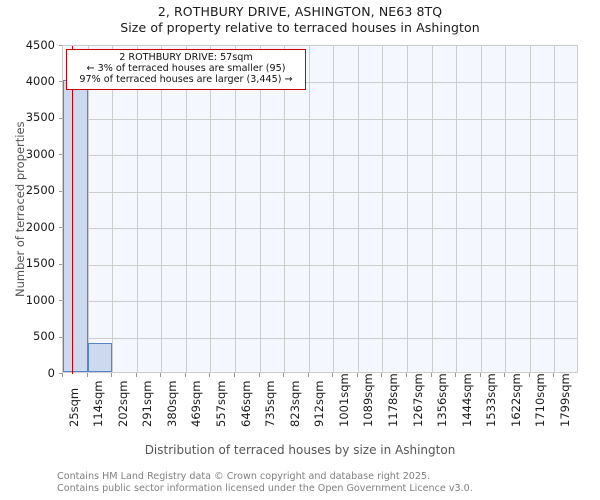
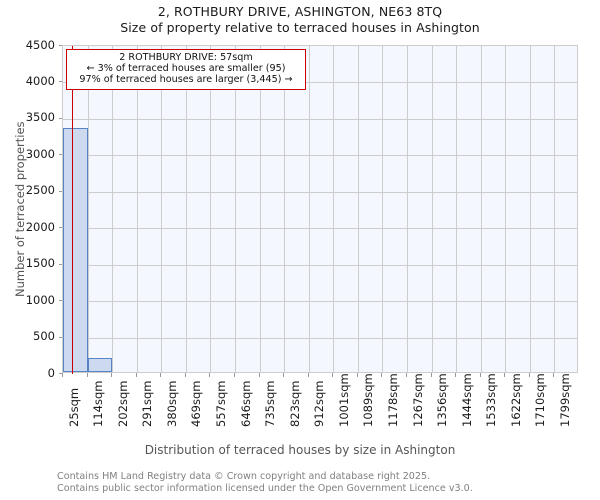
25sqm: 4000 -> 3400
114sqm: 400 -> 200
